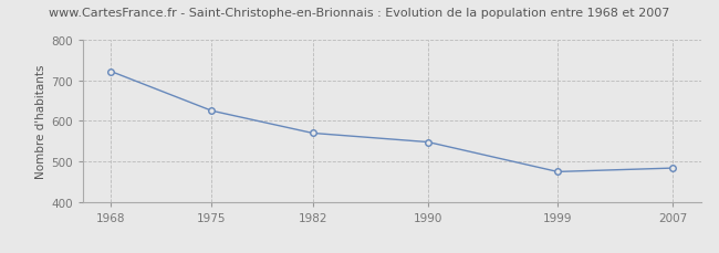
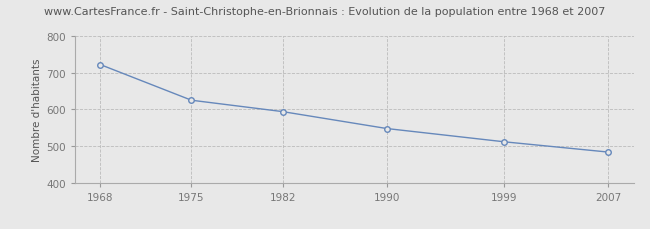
1982: 570 -> 594
1999: 475 -> 512
